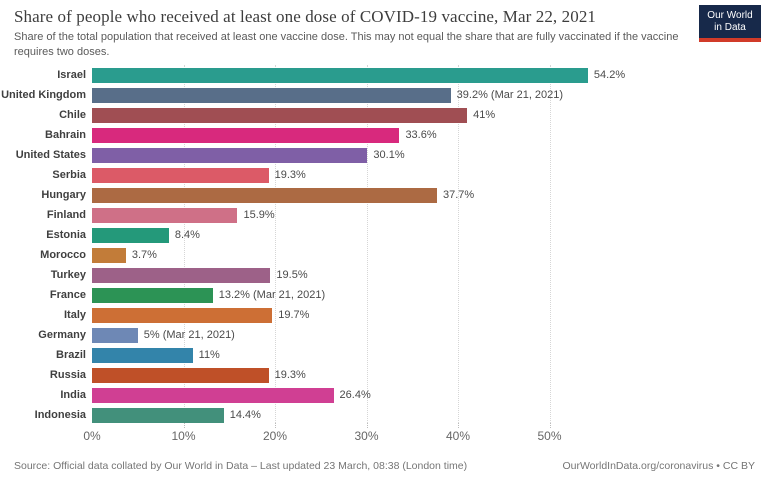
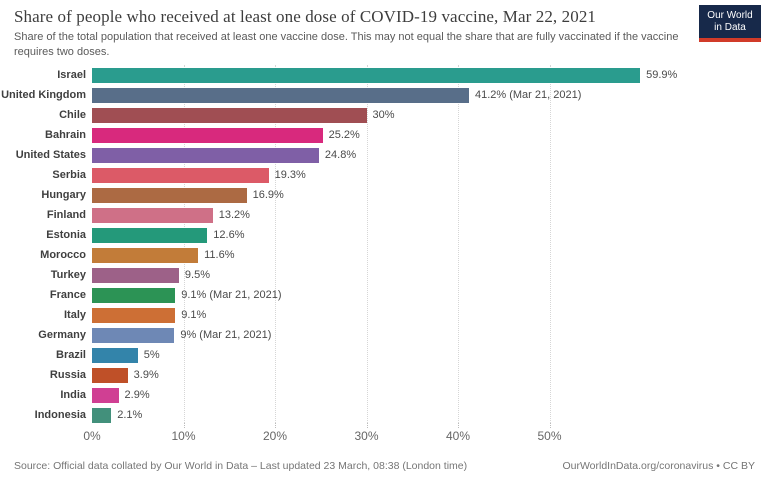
Israel: 54.2% -> 59.9%
United Kingdom: 39.2% -> 41.2%
Chile: 41% -> 30%
Bahrain: 33.6% -> 25.2%
United States: 30.1% -> 24.8%
Hungary: 37.7% -> 16.9%
Finland: 15.9% -> 13.2%
Estonia: 8.4% -> 12.6%
Morocco: 3.7% -> 11.6%
Turkey: 19.5% -> 9.5%
France: 13.2% -> 9.1%
Italy: 19.7% -> 9.1%
Germany: 5% -> 9%
Brazil: 11% -> 5%
Russia: 19.3% -> 3.9%
India: 26.4% -> 2.9%
Indonesia: 14.4% -> 2.1%
